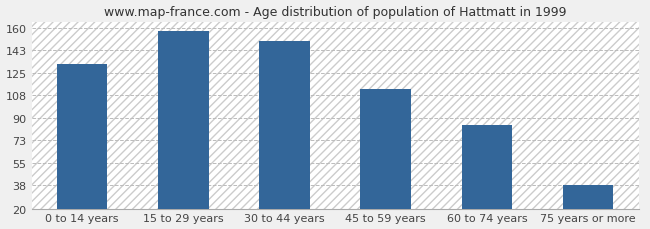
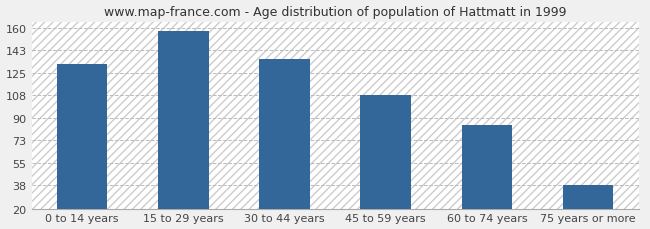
30 to 44 years: 150 -> 136
45 to 59 years: 113 -> 108
